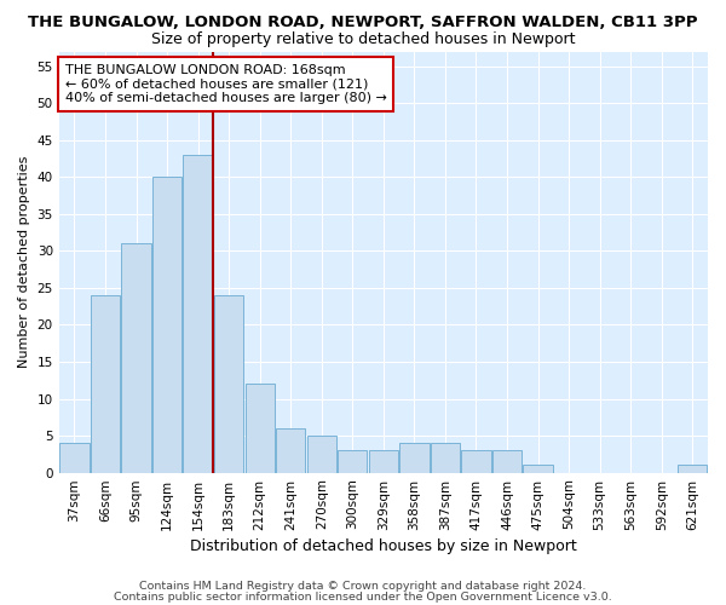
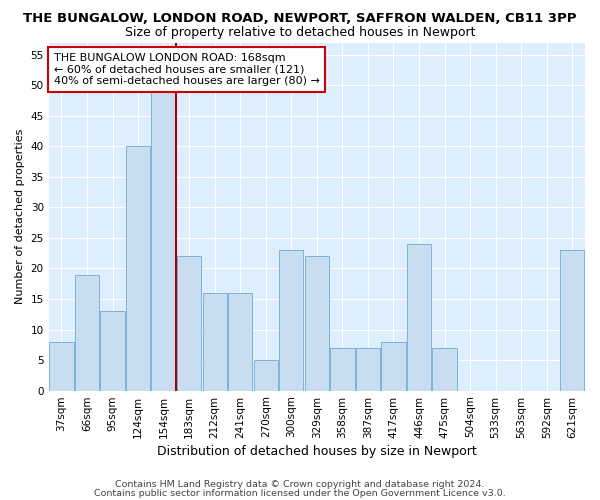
37sqm: 4 -> 8
66sqm: 24 -> 19
95sqm: 31 -> 13
154sqm: 43 -> 49
183sqm: 24 -> 22
212sqm: 12 -> 16
241sqm: 6 -> 16
300sqm: 3 -> 23
329sqm: 3 -> 22
358sqm: 4 -> 7
387sqm: 4 -> 7
417sqm: 3 -> 8
446sqm: 3 -> 24
475sqm: 1 -> 7
621sqm: 1 -> 23
